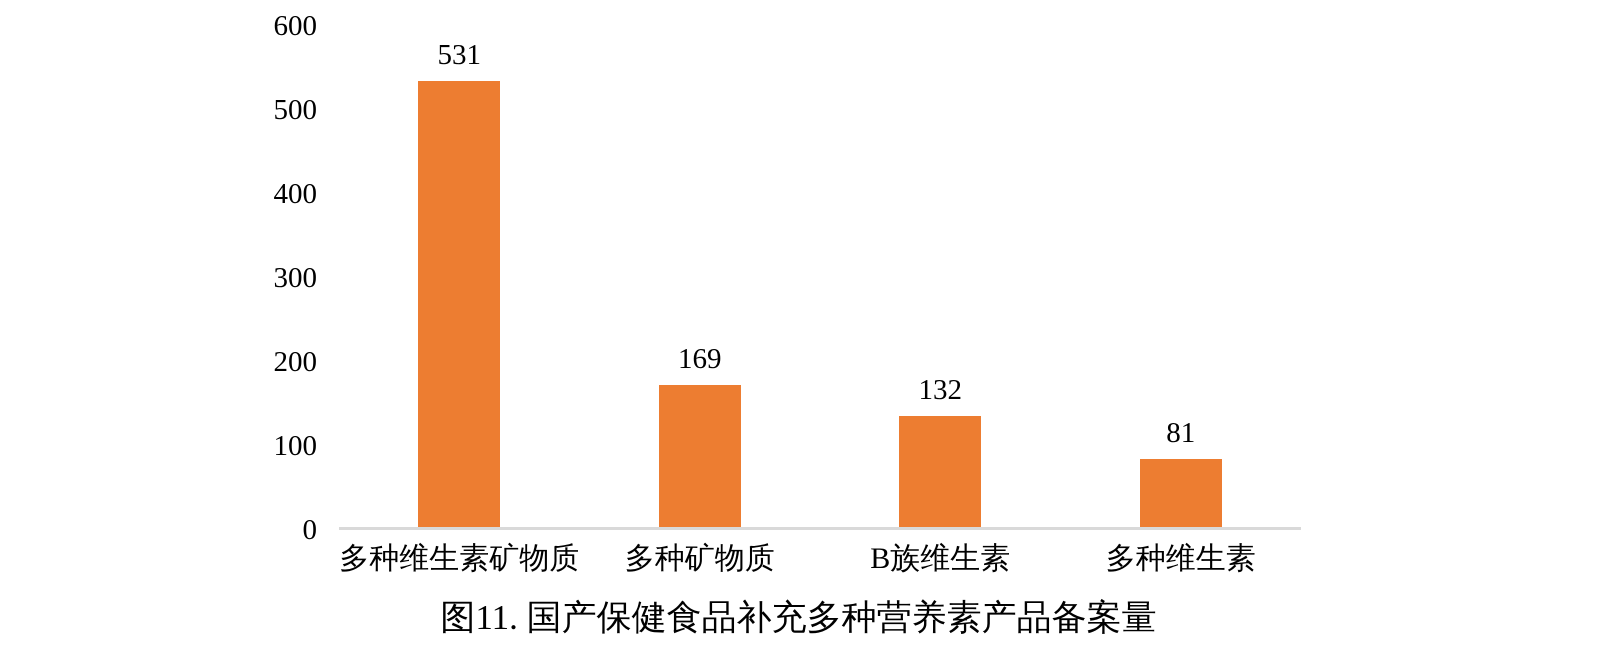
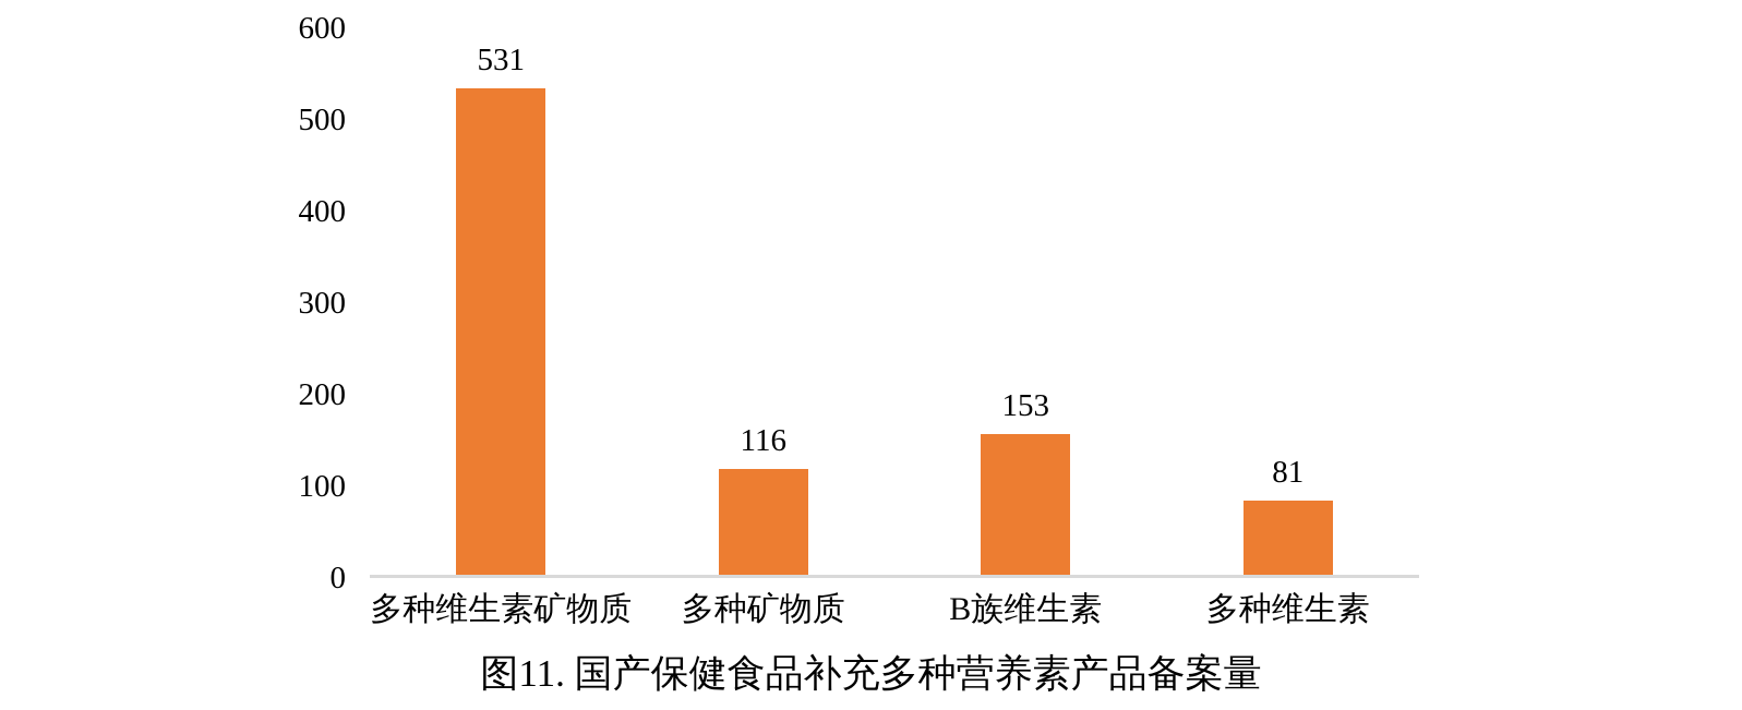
多种矿物质: 169 -> 116
B族维生素: 132 -> 153
